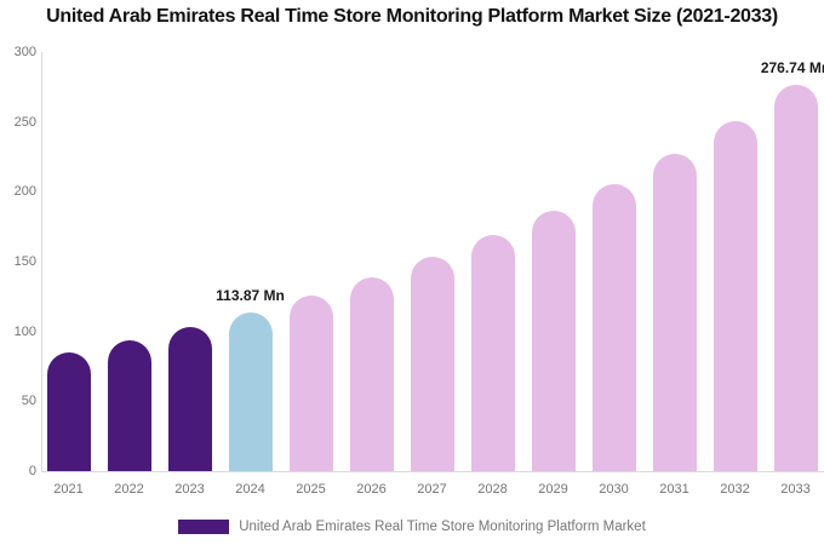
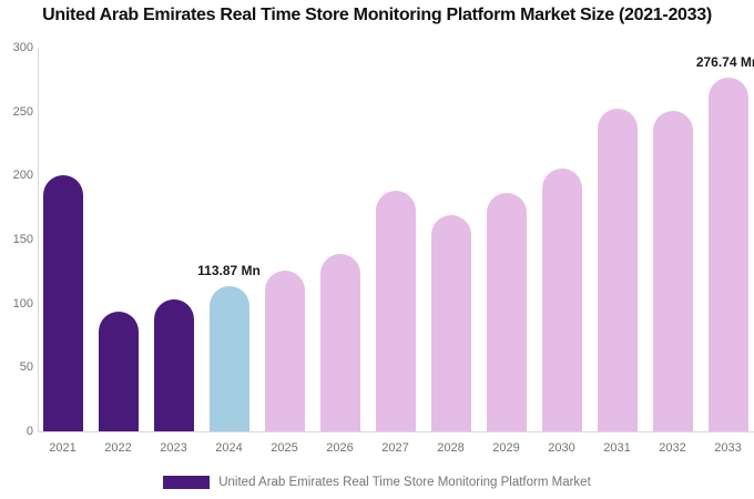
2021: 85 -> 200
2027: 153 -> 188
2031: 227 -> 252
